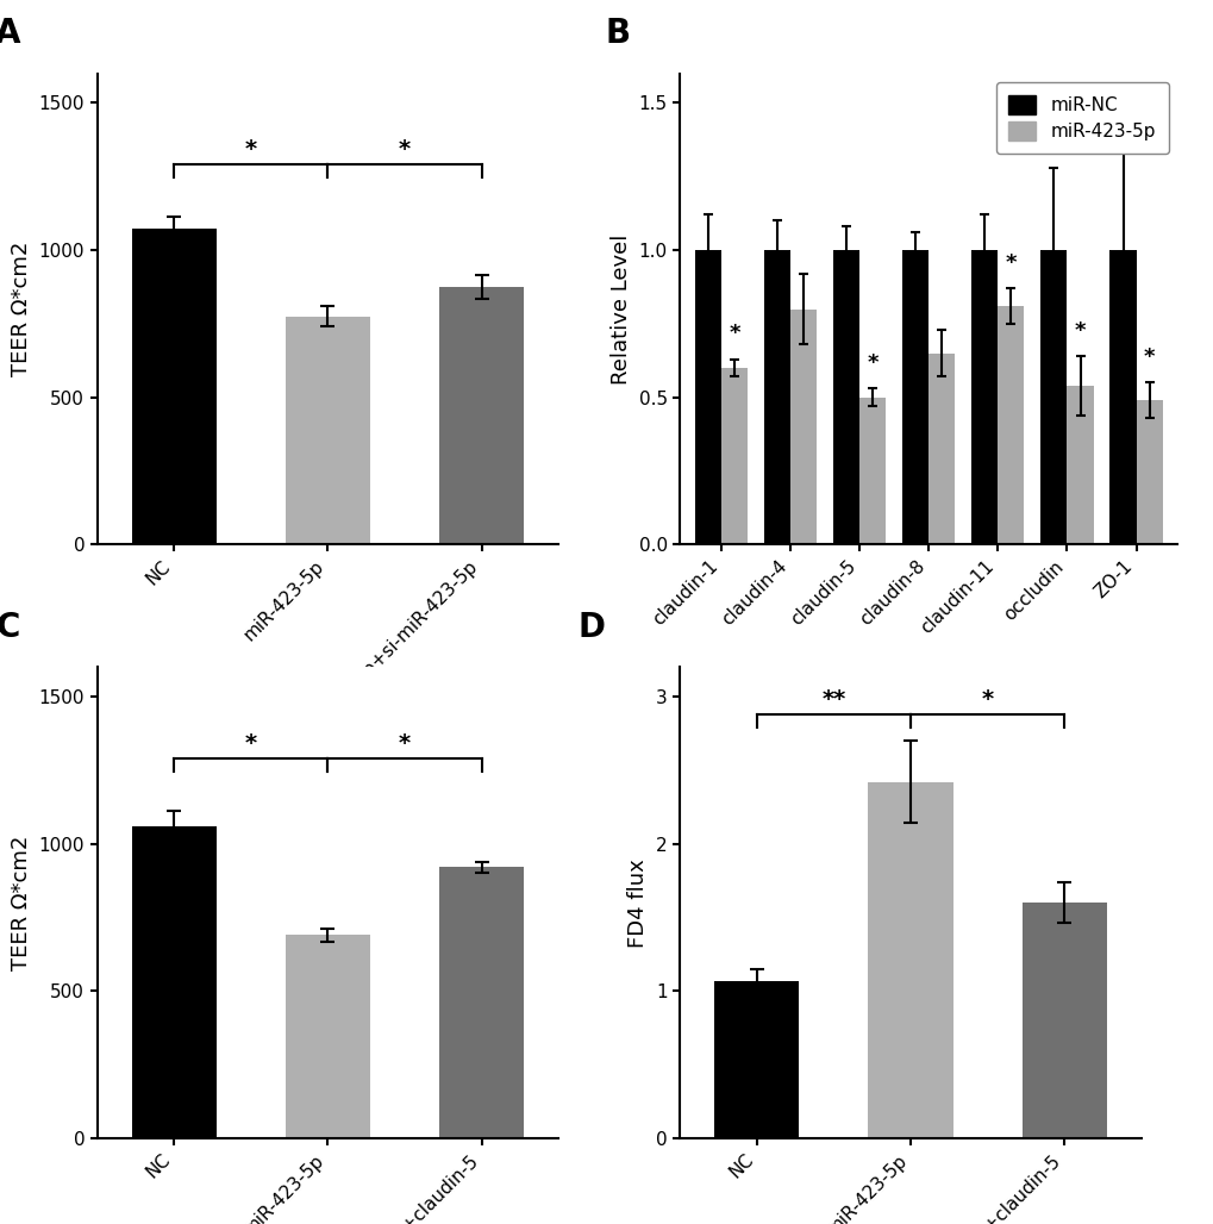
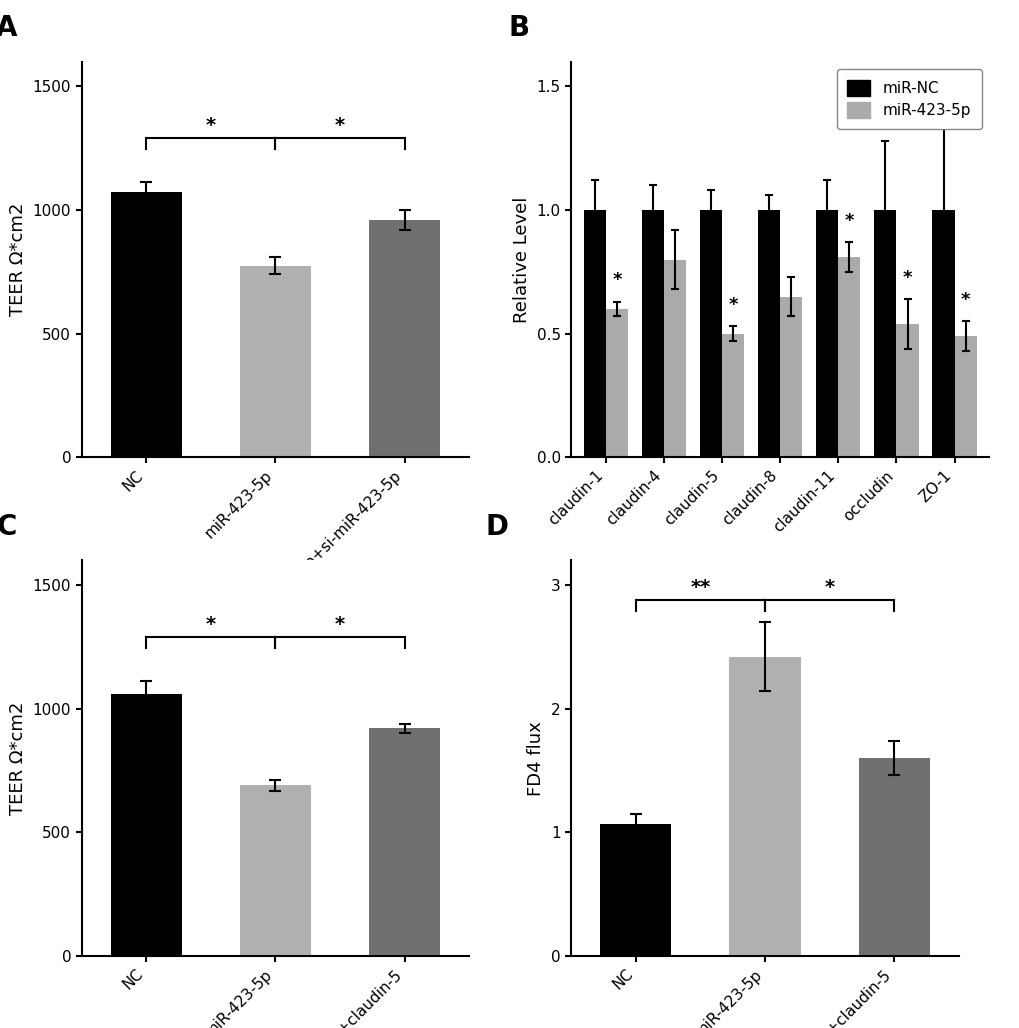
miR-423-5p+si-miR-423-5p: 875 -> 960
